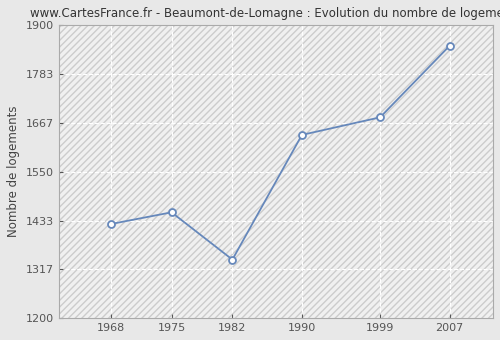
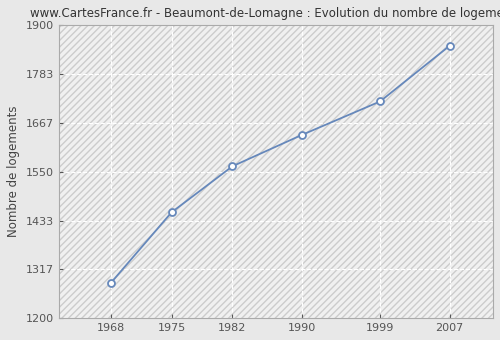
1968: 1425 -> 1284
1982: 1340 -> 1563
1999: 1680 -> 1718
